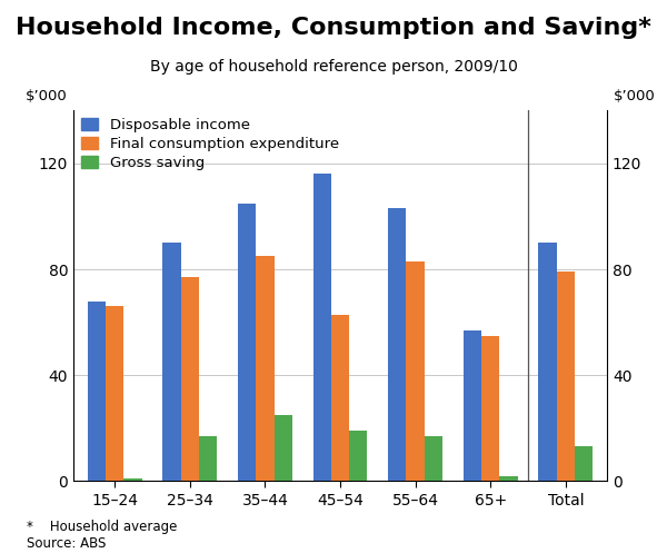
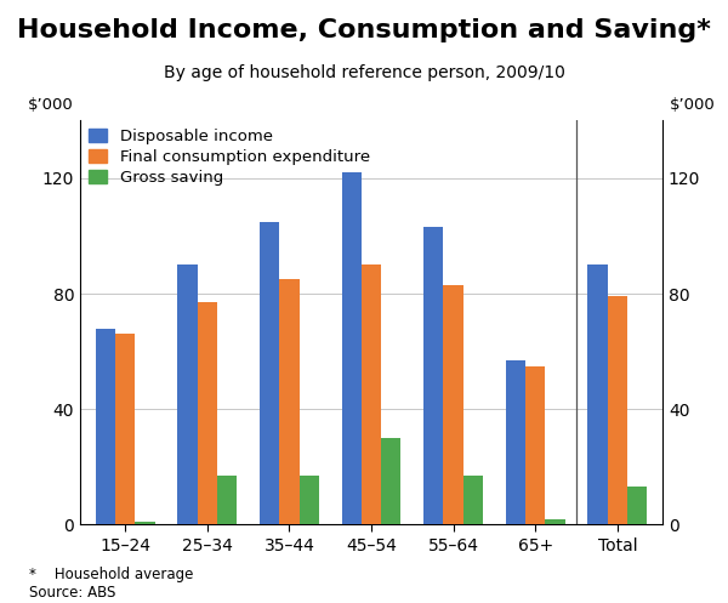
Gross saving/35–44: 25 -> 17
Disposable income/45–54: 116 -> 122
Final consumption expenditure/45–54: 63 -> 90
Gross saving/45–54: 19 -> 30
